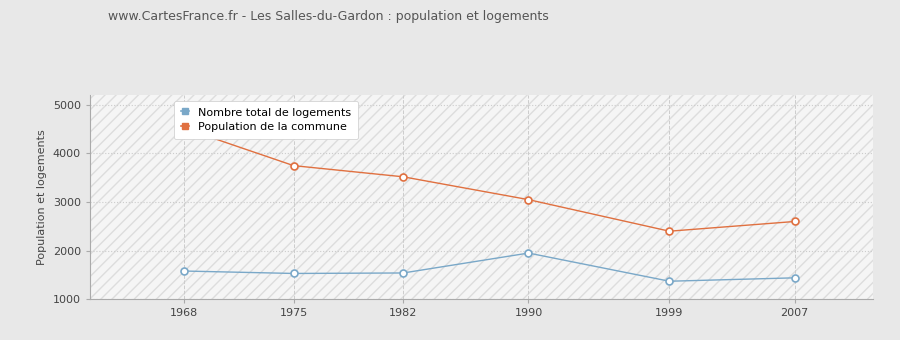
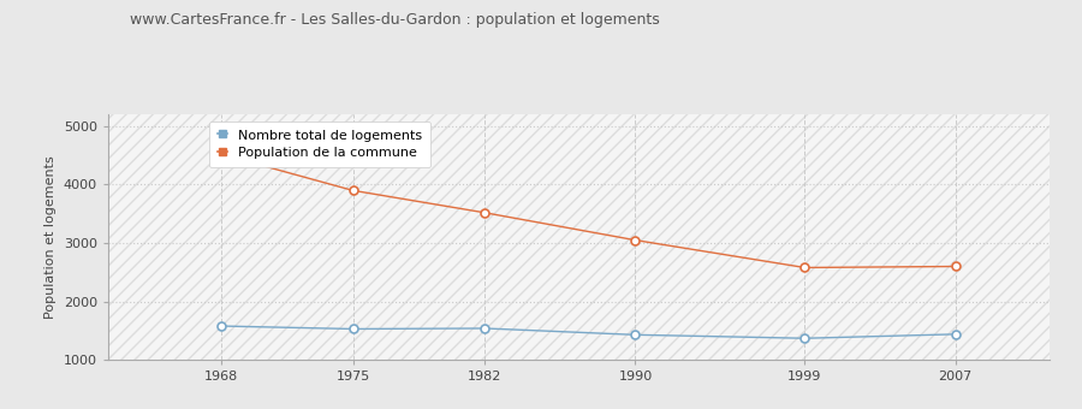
Population de la commune/1975: 3750 -> 3900
Nombre total de logements/1990: 1950 -> 1430
Population de la commune/1999: 2400 -> 2580
